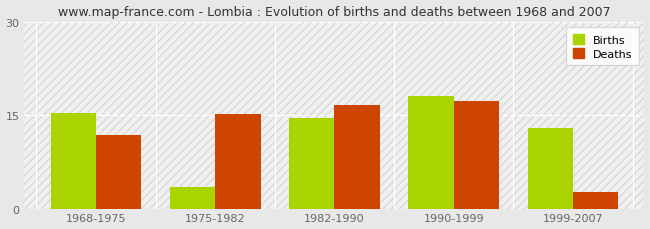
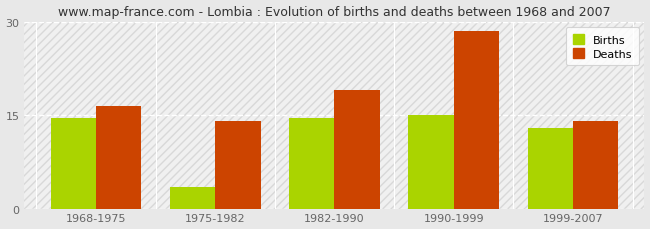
Births/1968-1975: 15.4 -> 14.5
Deaths/1968-1975: 11.8 -> 16.5
Deaths/1975-1982: 15.2 -> 14.0
Deaths/1982-1990: 16.6 -> 19.0
Births/1990-1999: 18.0 -> 15.0
Deaths/1990-1999: 17.2 -> 28.5
Deaths/1999-2007: 2.6 -> 14.0
